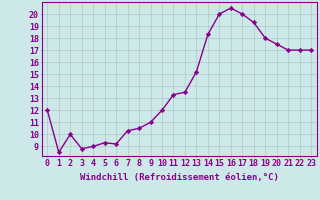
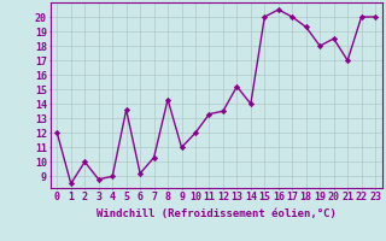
5: 9.3 -> 13.6
8: 10.5 -> 14.3
14: 18.3 -> 14.0
20: 17.5 -> 18.5
22: 17.0 -> 20.0
23: 17.0 -> 20.0
